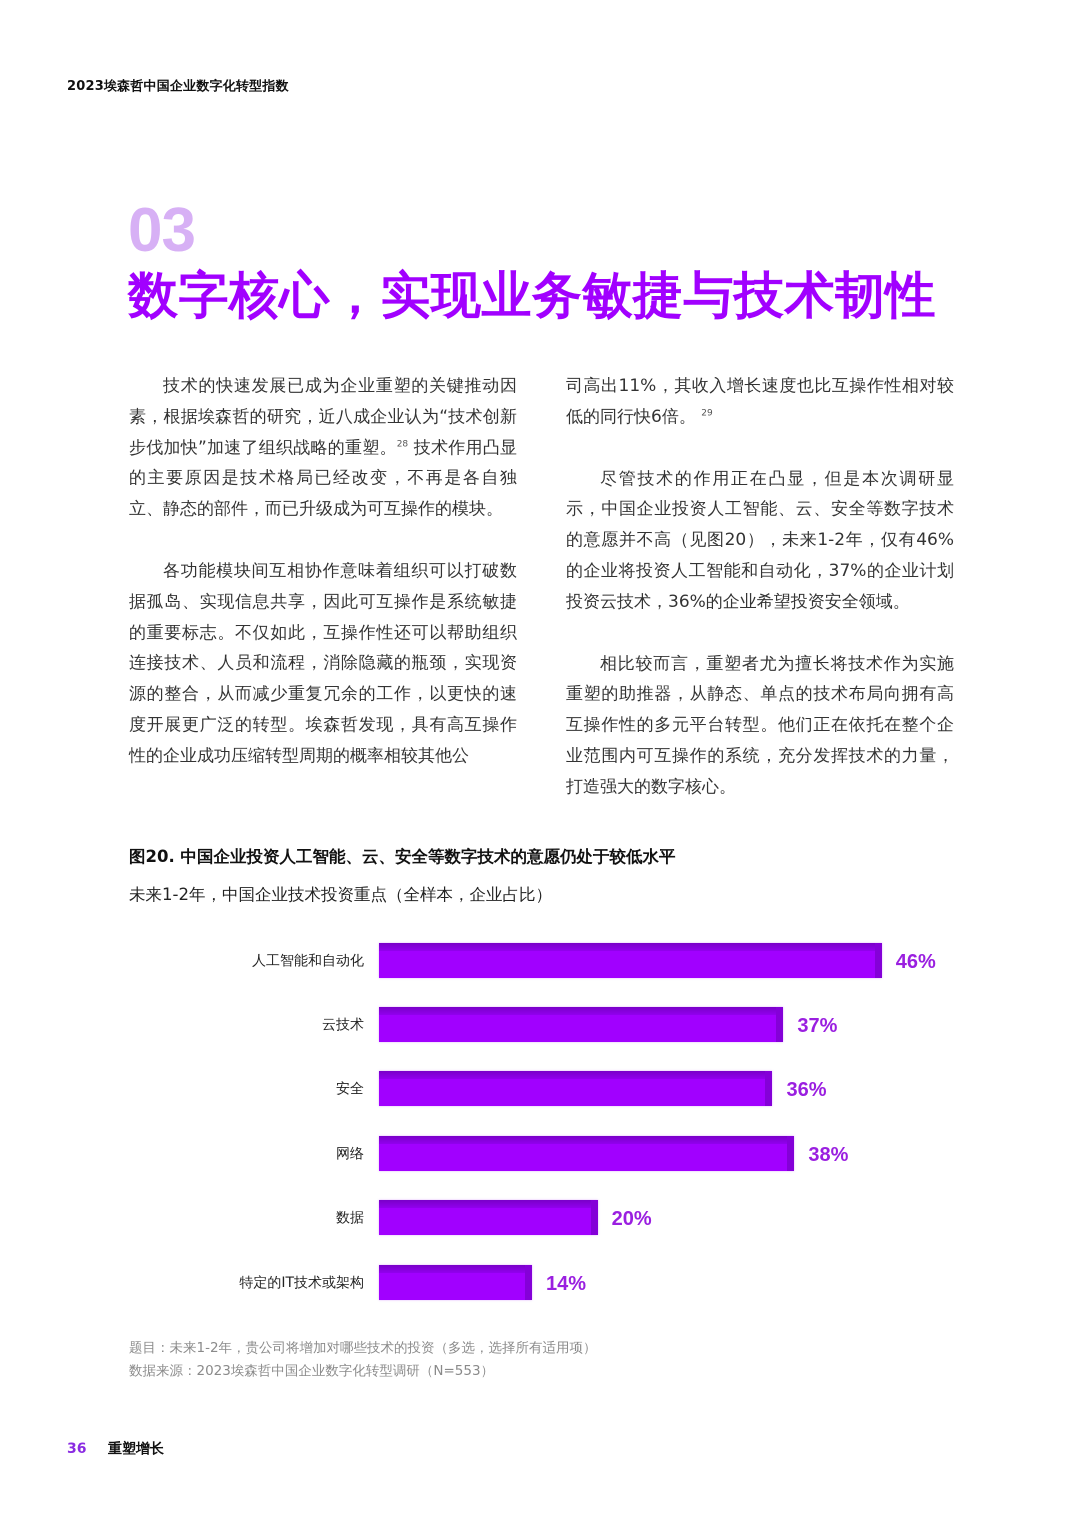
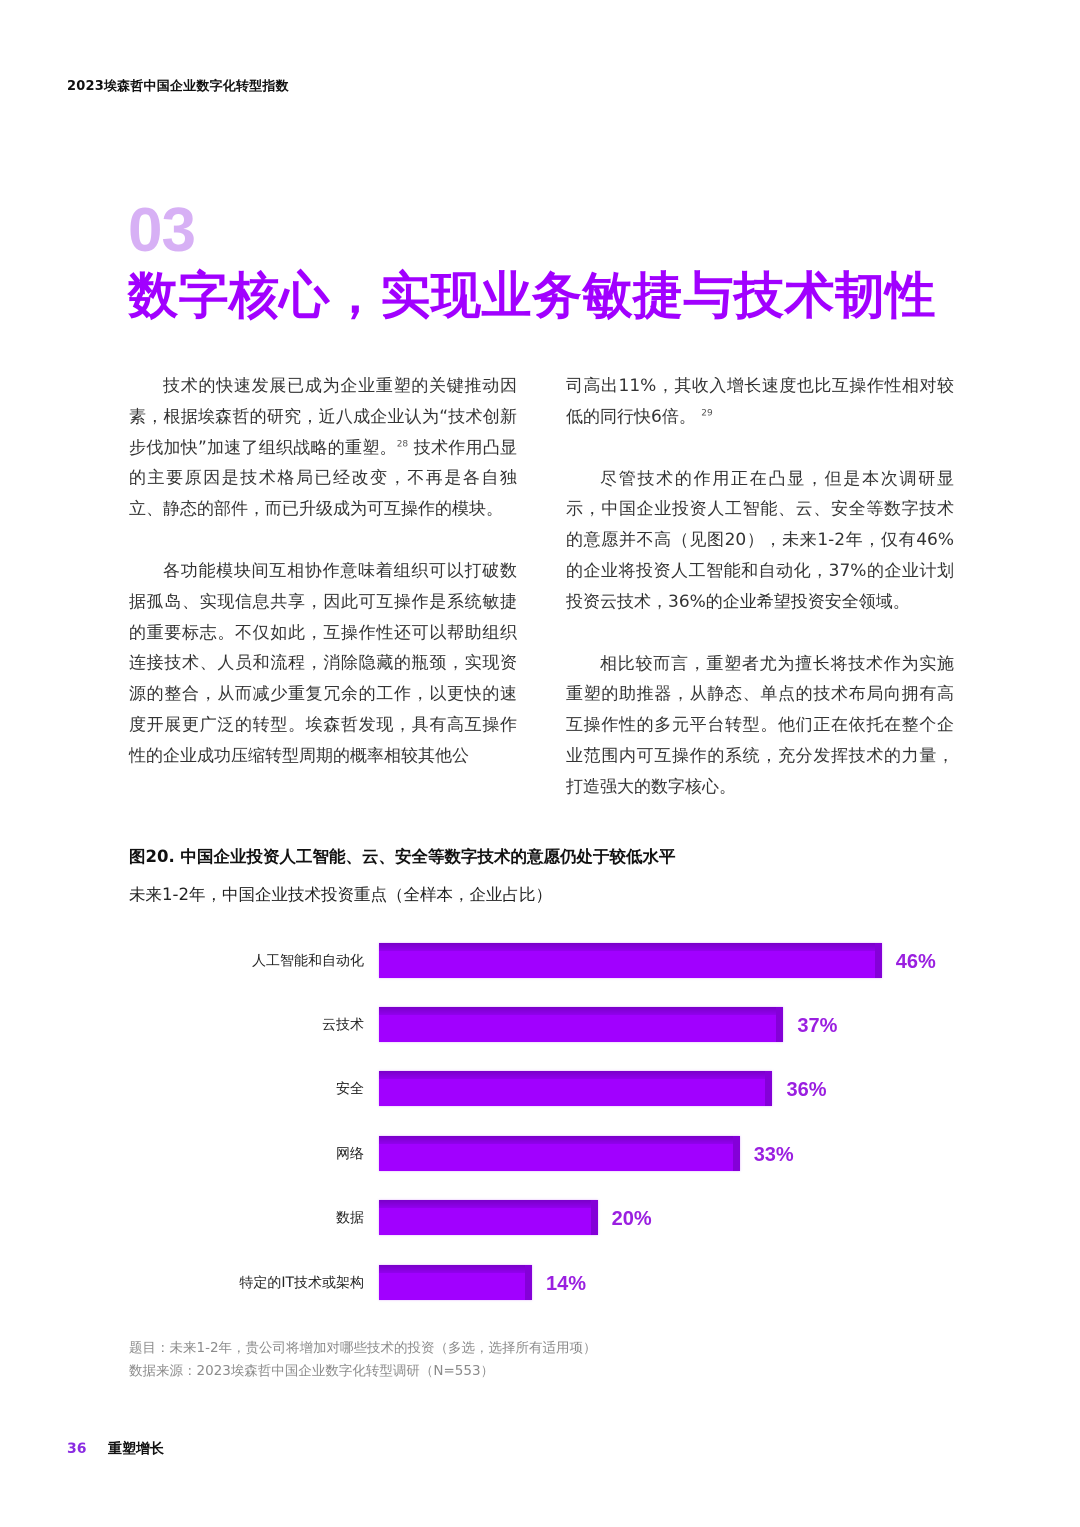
网络: 38% -> 33%
